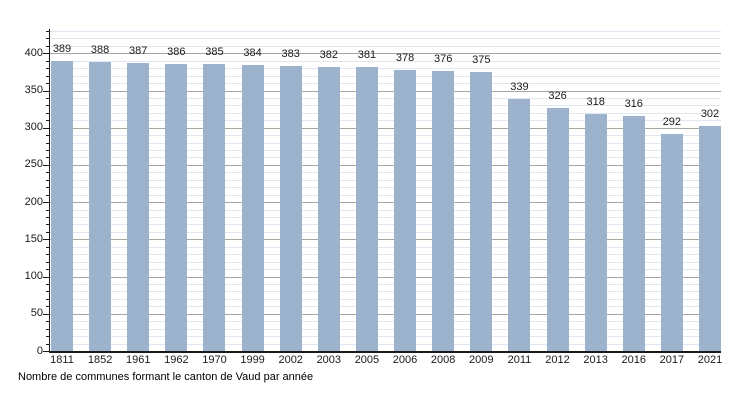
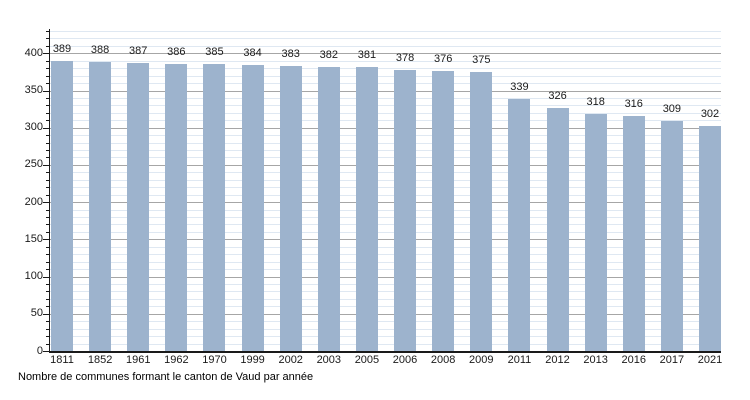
2017: 292 -> 309
